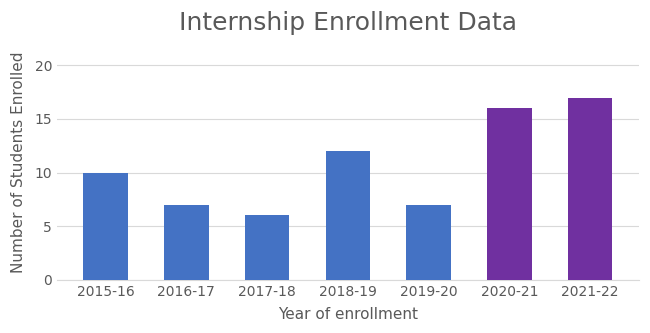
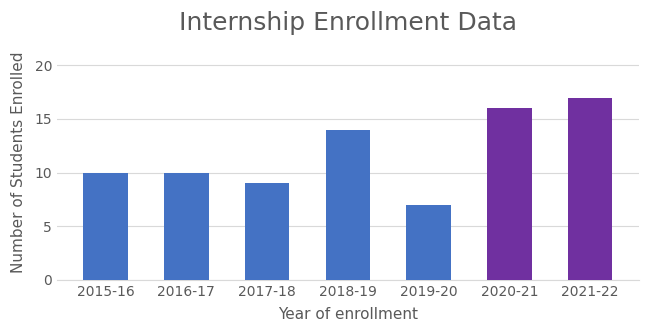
2016-17: 7 -> 10
2017-18: 6 -> 9
2018-19: 12 -> 14
